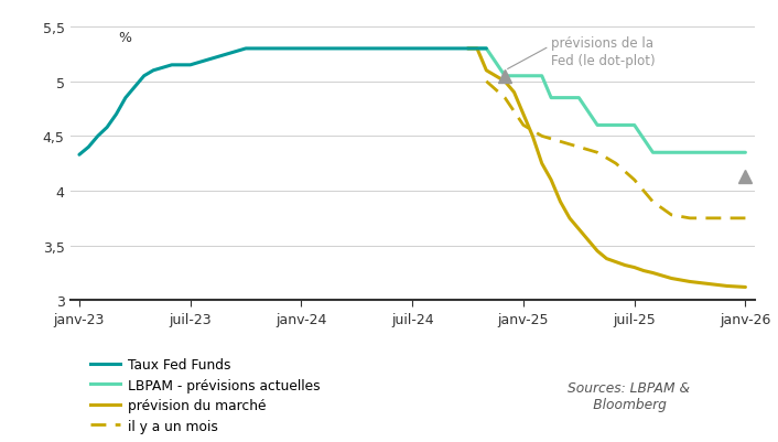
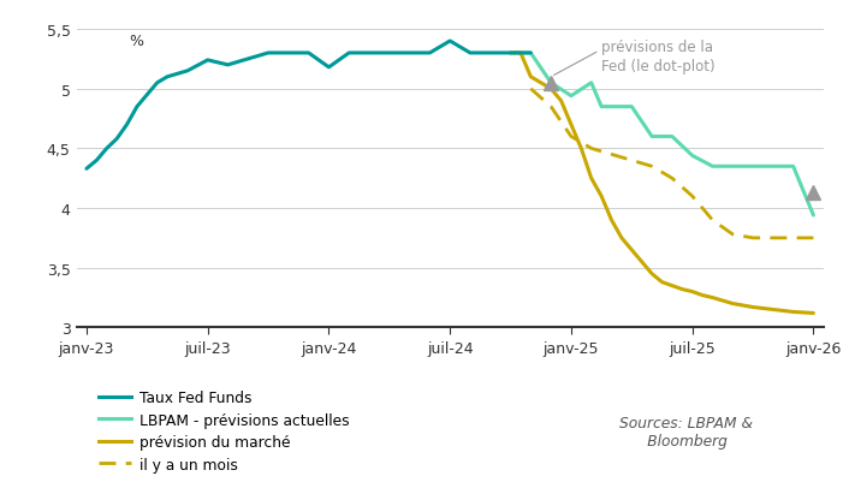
Taux Fed Funds/juil-23: 5,15 -> 5,24
Taux Fed Funds/janv-24: 5,30 -> 5,18
Taux Fed Funds/juil-24: 5,30 -> 5,40
LBPAM - prévisions actuelles/janv-25: 5,05 -> 4,94
LBPAM - prévisions actuelles/juil-25: 4,60 -> 4,44
LBPAM - prévisions actuelles/janv-26: 4,35 -> 3,94
